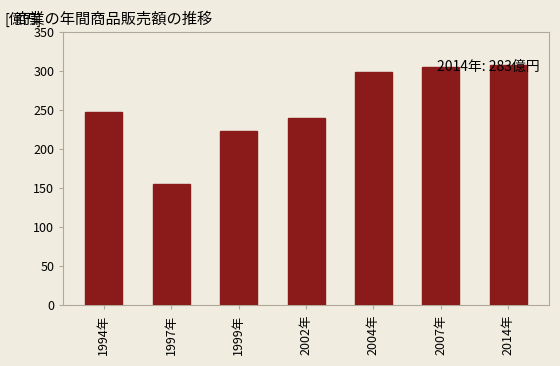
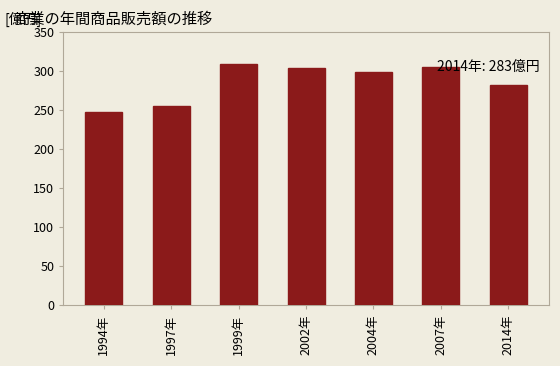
1997年: 156 -> 256
1999年: 224 -> 310
2002年: 240 -> 304
2014年: 308 -> 283
